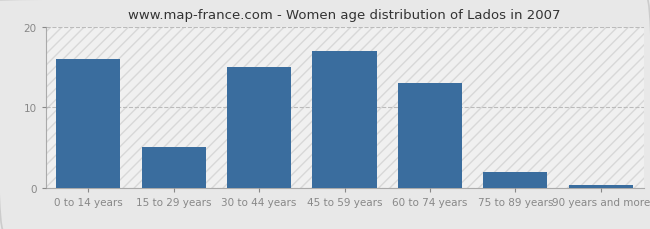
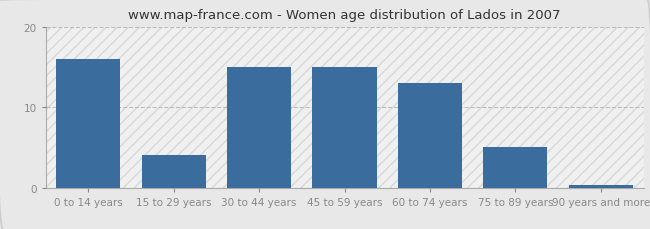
15 to 29 years: 5.0 -> 4.0
45 to 59 years: 17.0 -> 15.0
75 to 89 years: 2.0 -> 5.0
